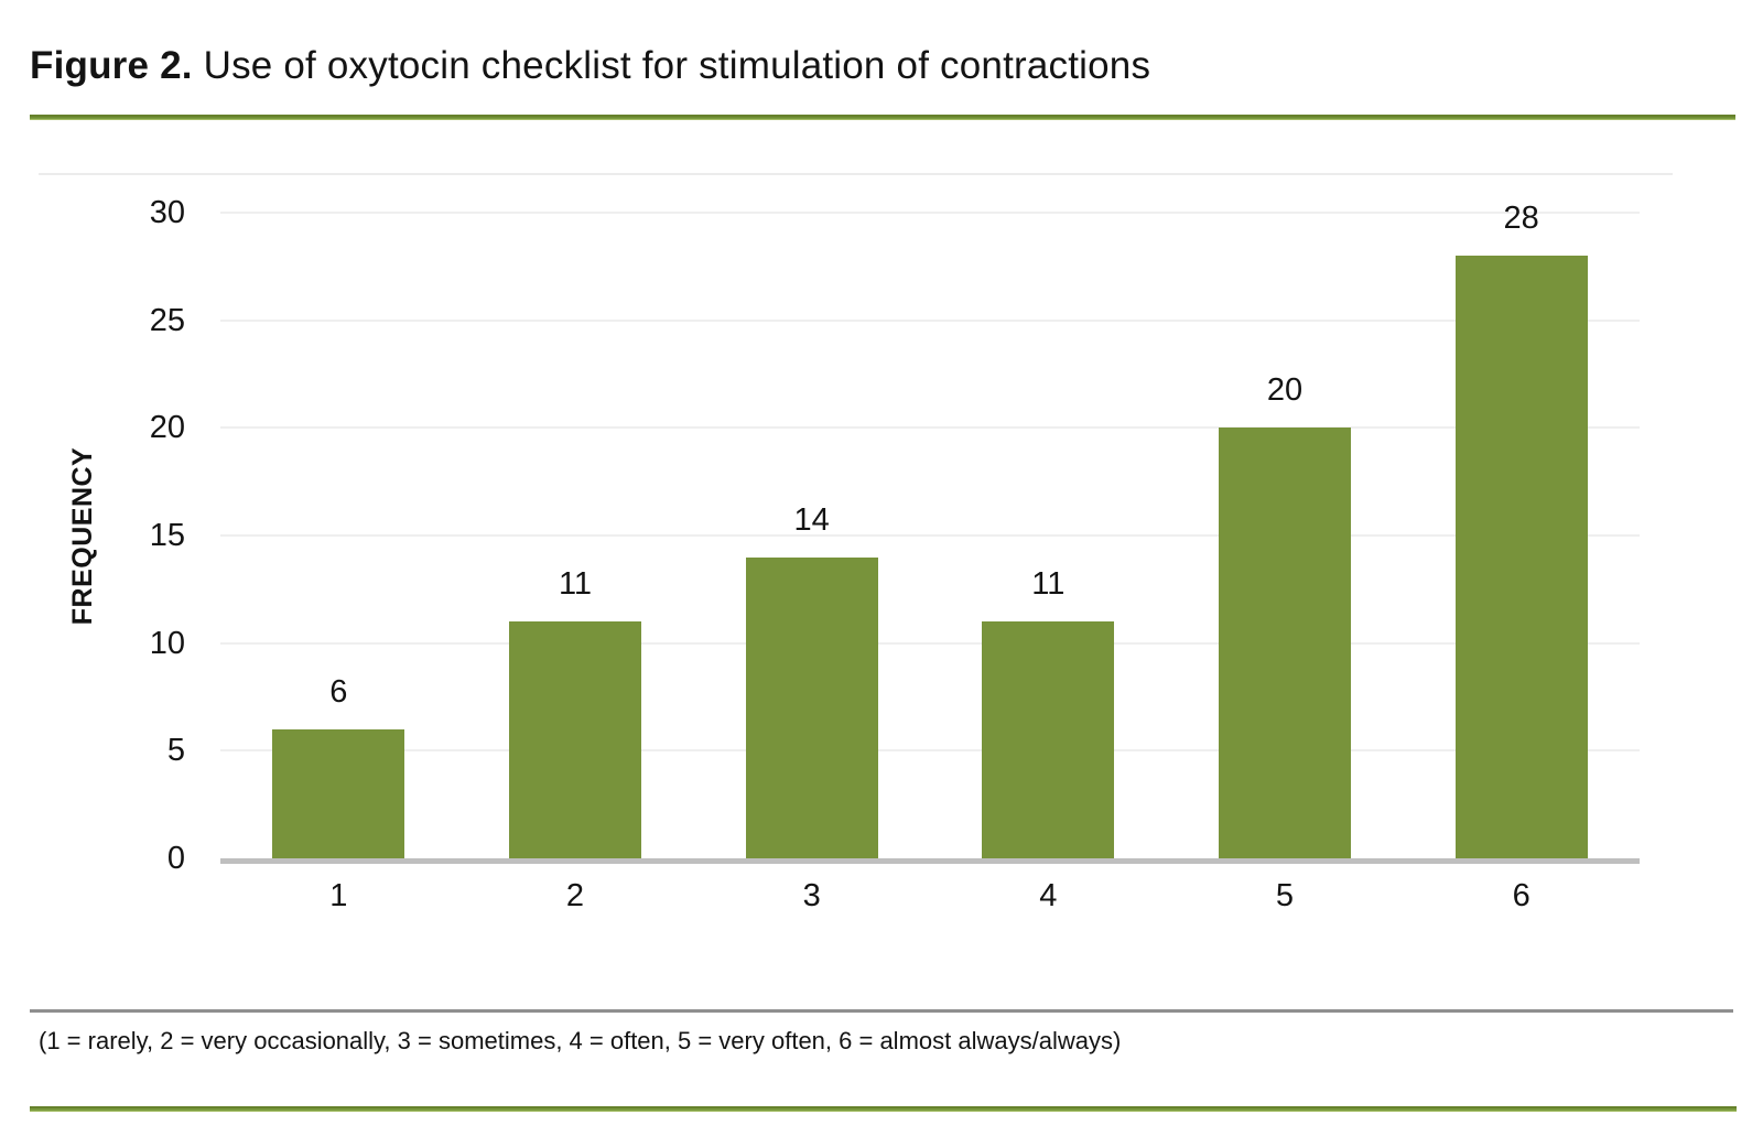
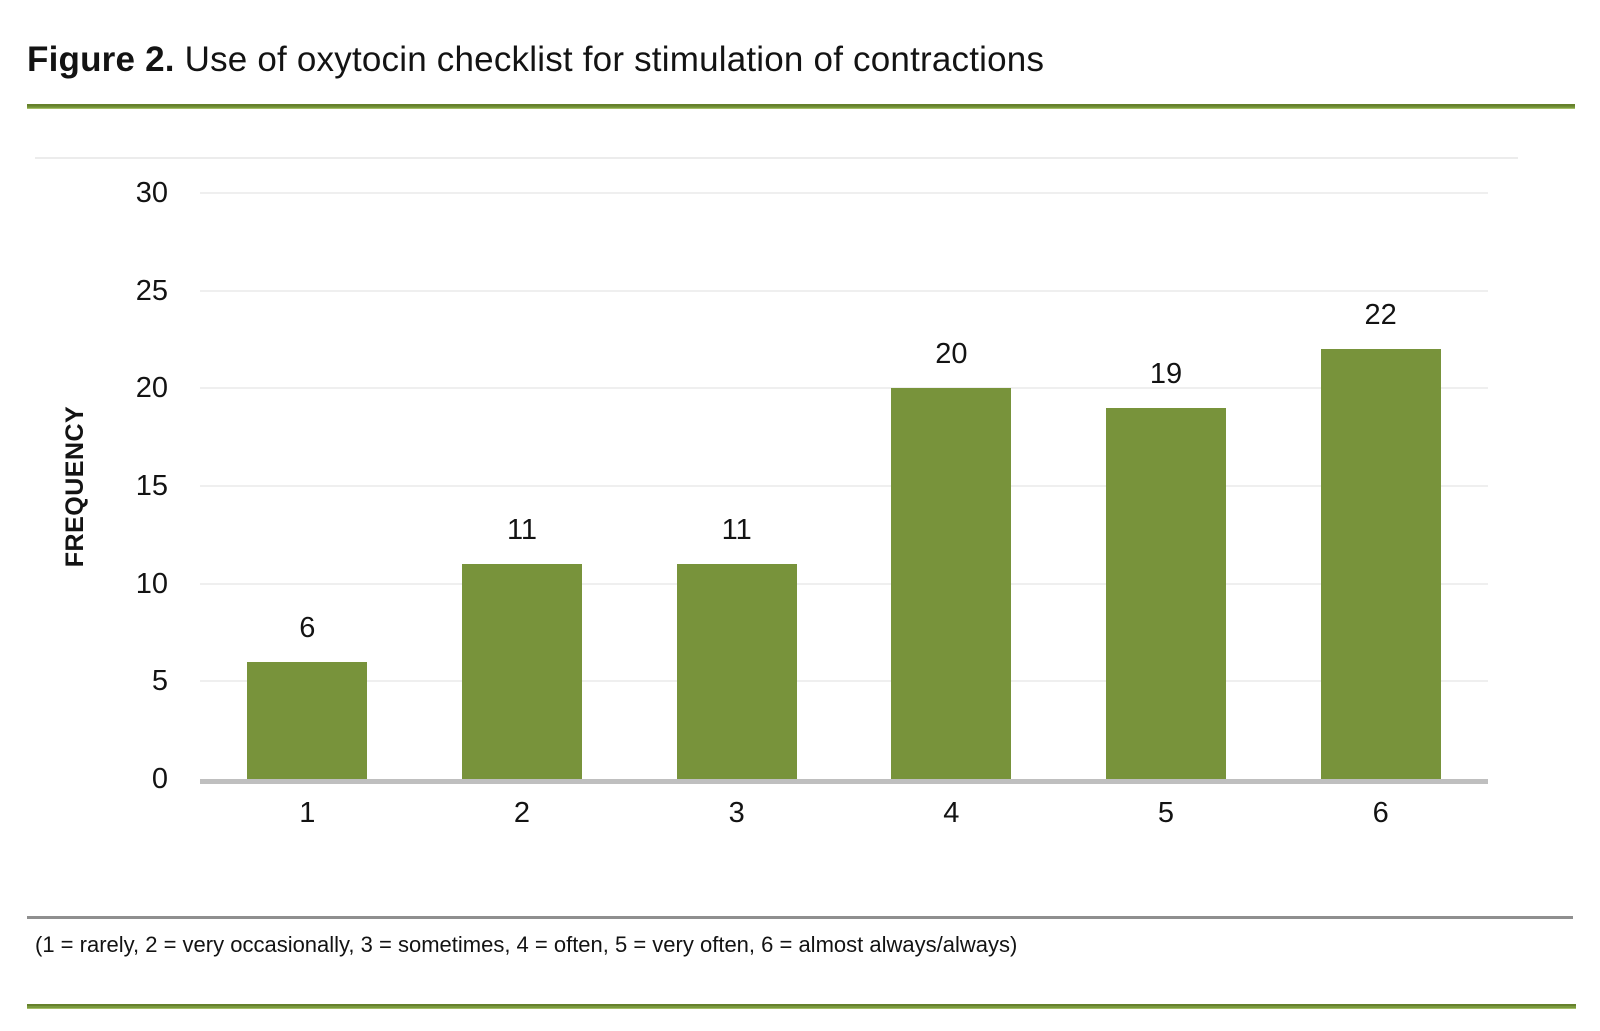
3: 14 -> 11
4: 11 -> 20
5: 20 -> 19
6: 28 -> 22
